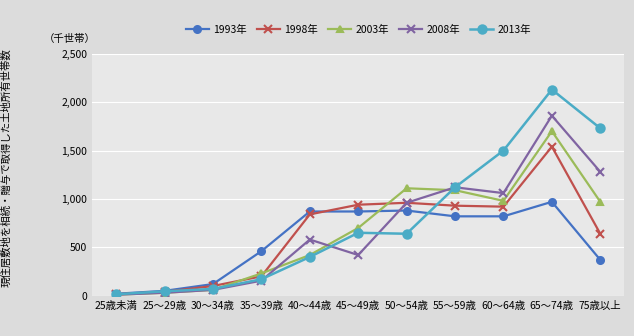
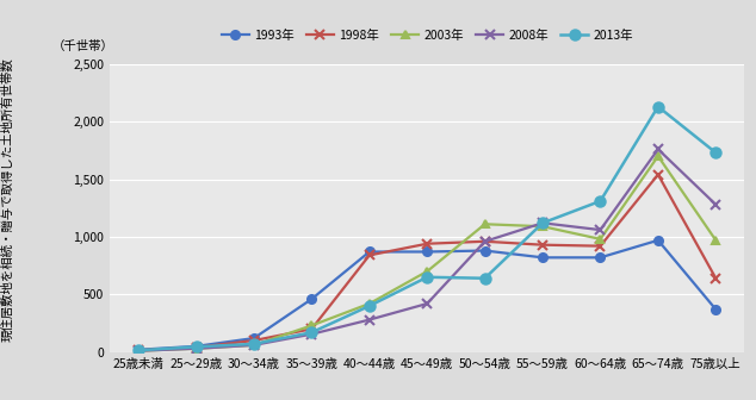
2008年/40〜44歳: 580 -> 280
2013年/60〜64歳: 1,500 -> 1,310
2008年/65〜74歳: 1,860 -> 1,760
